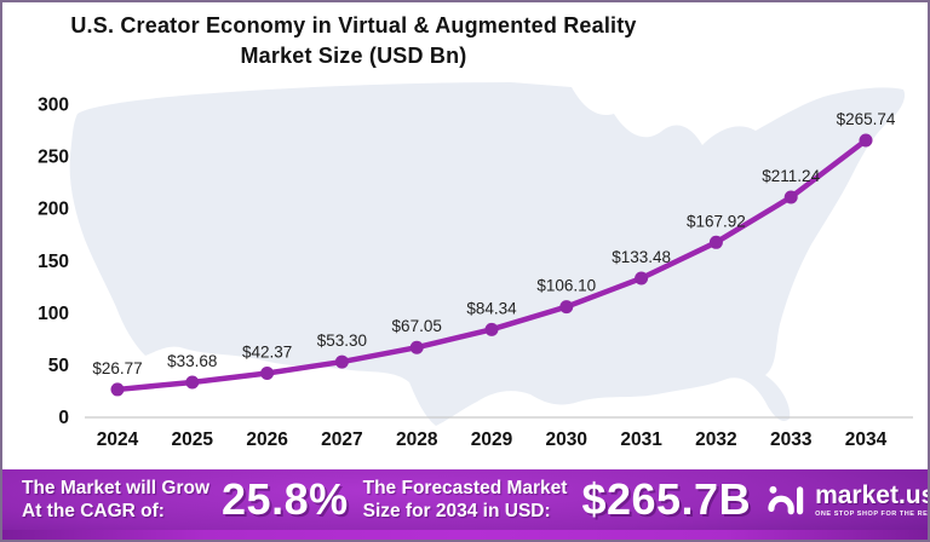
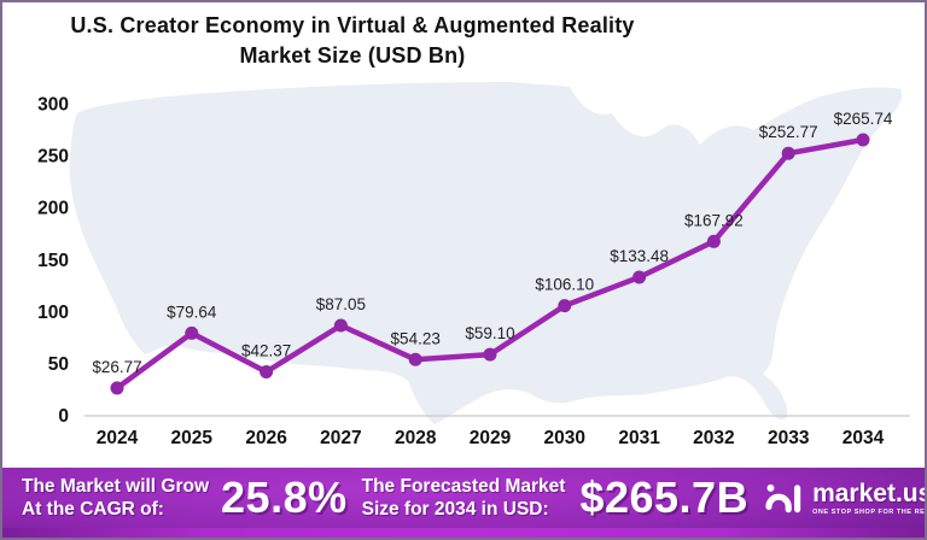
2025: $33.68 -> $79.64
2027: $53.30 -> $87.05
2028: $67.05 -> $54.23
2029: $84.34 -> $59.10
2033: $211.24 -> $252.77
